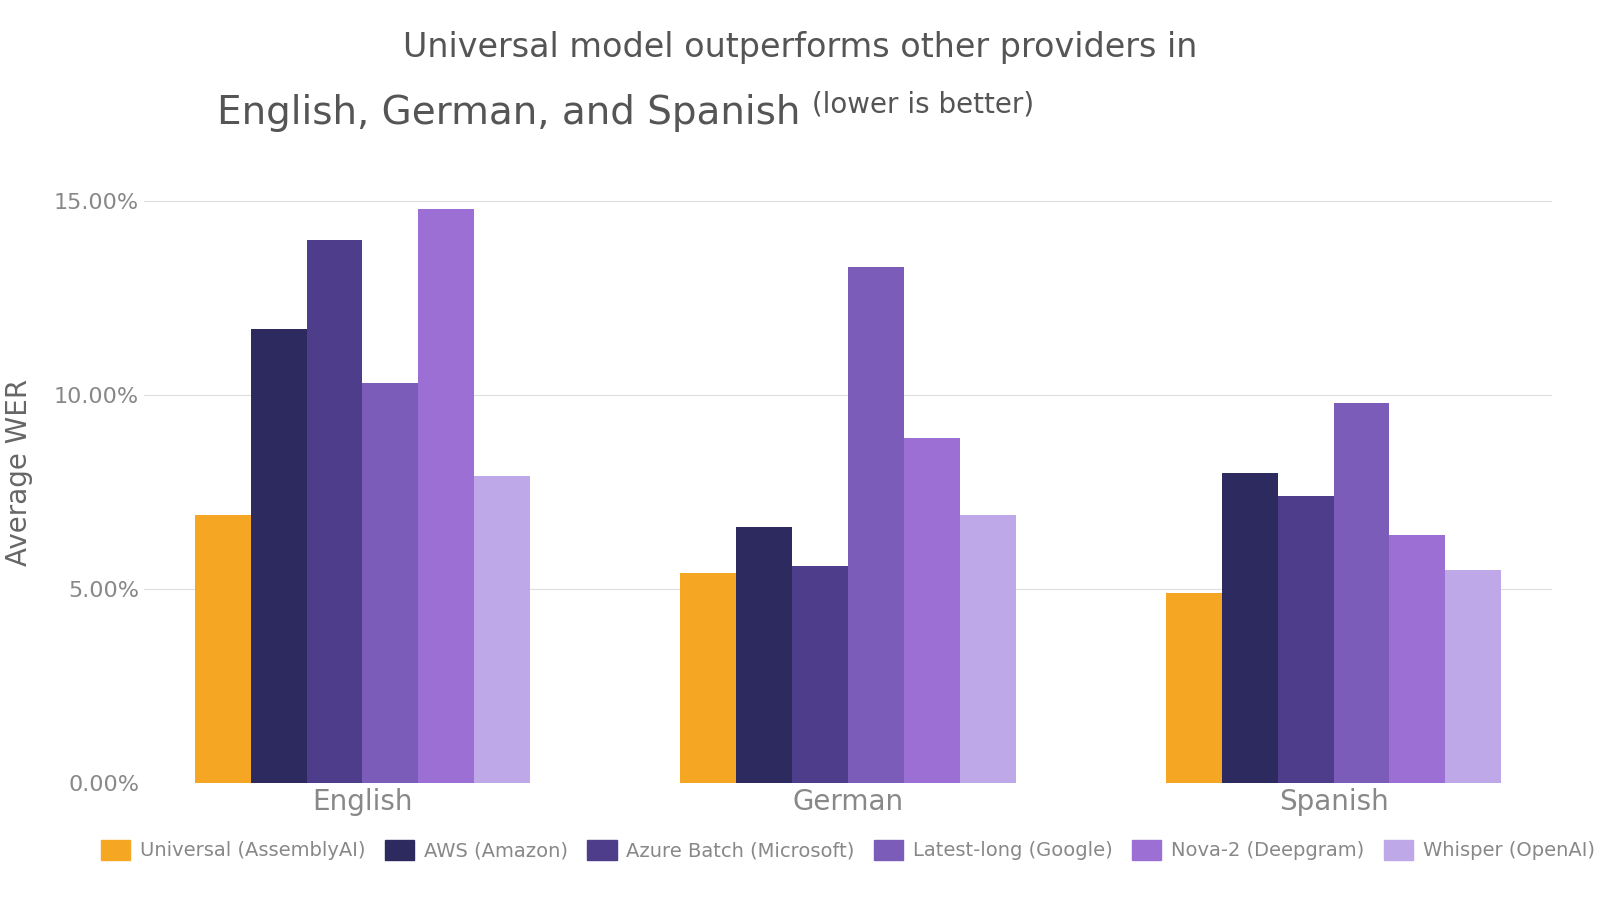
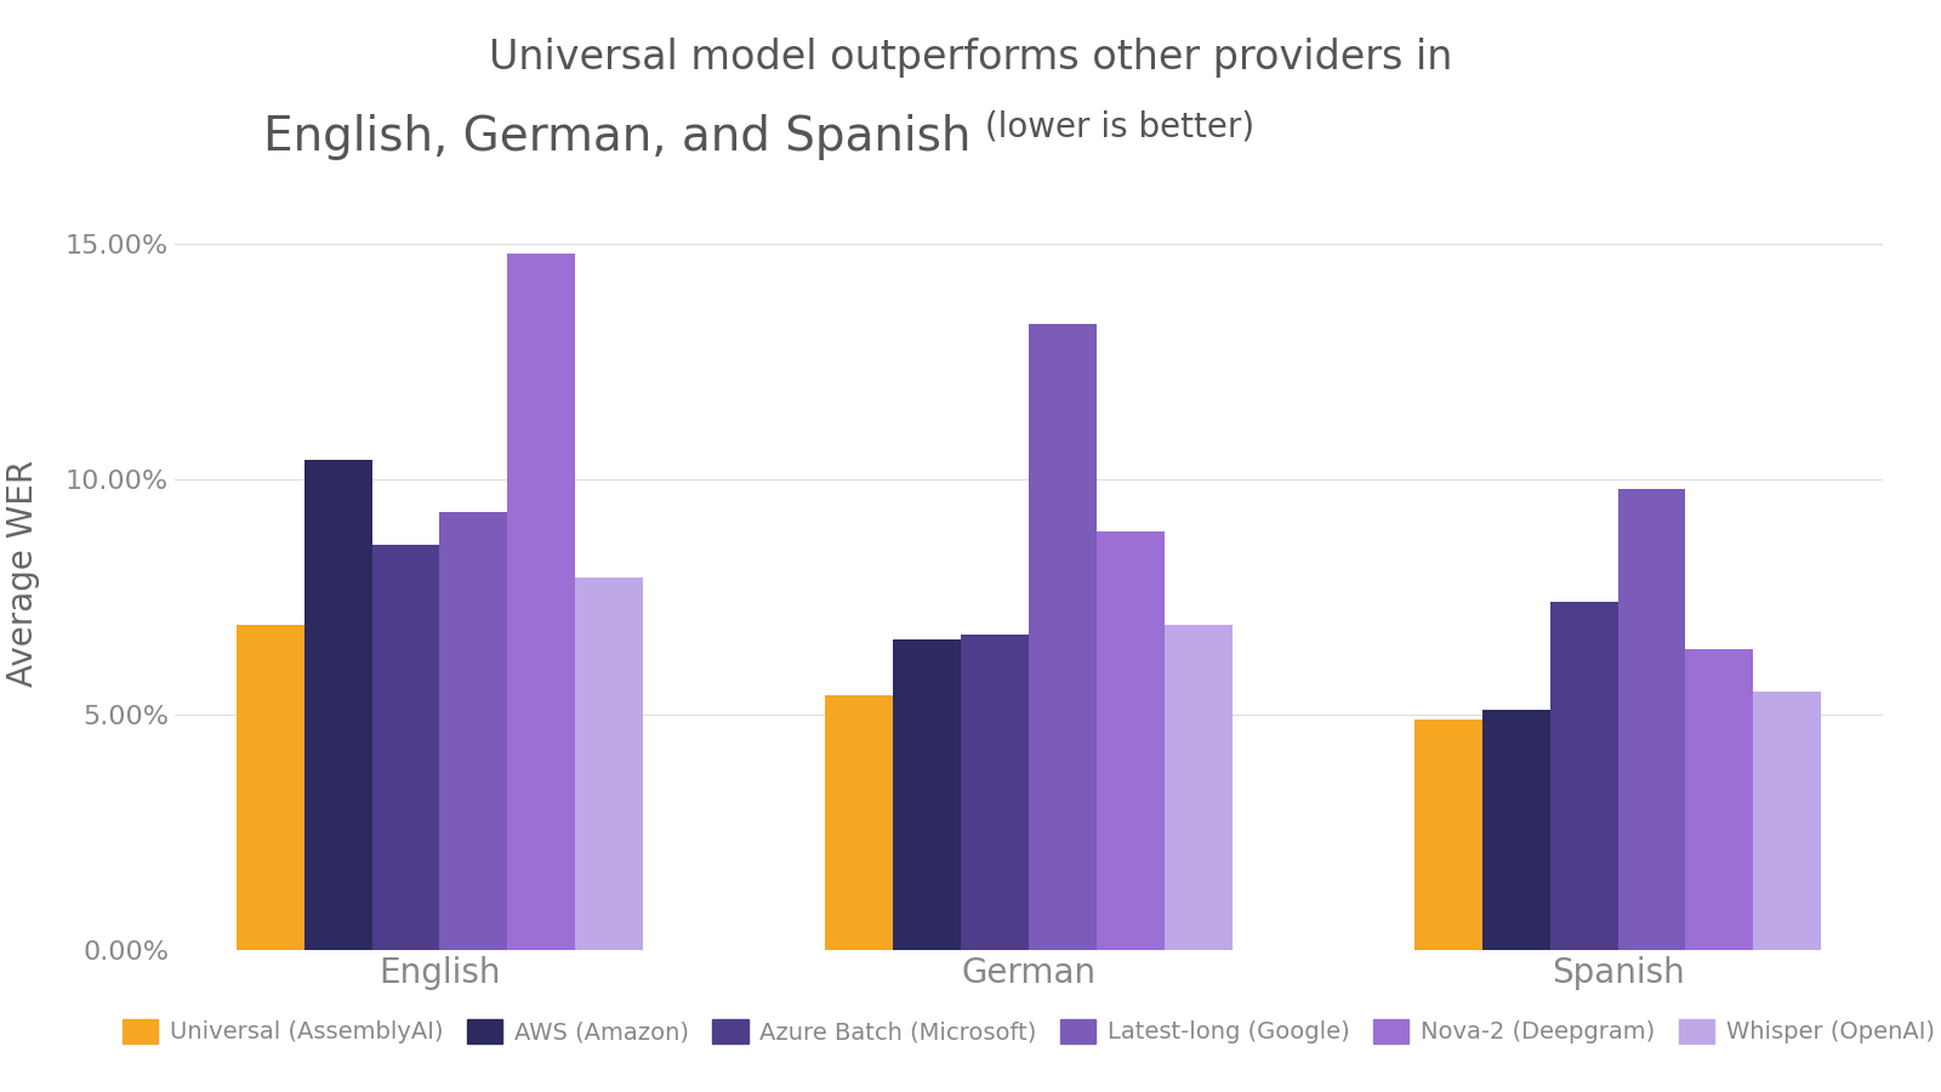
AWS (Amazon)/English: 11.7% -> 10.4%
Azure Batch (Microsoft)/English: 14.0% -> 8.6%
Latest-long (Google)/English: 10.3% -> 9.3%
Azure Batch (Microsoft)/German: 5.6% -> 6.7%
AWS (Amazon)/Spanish: 8.0% -> 5.1%
